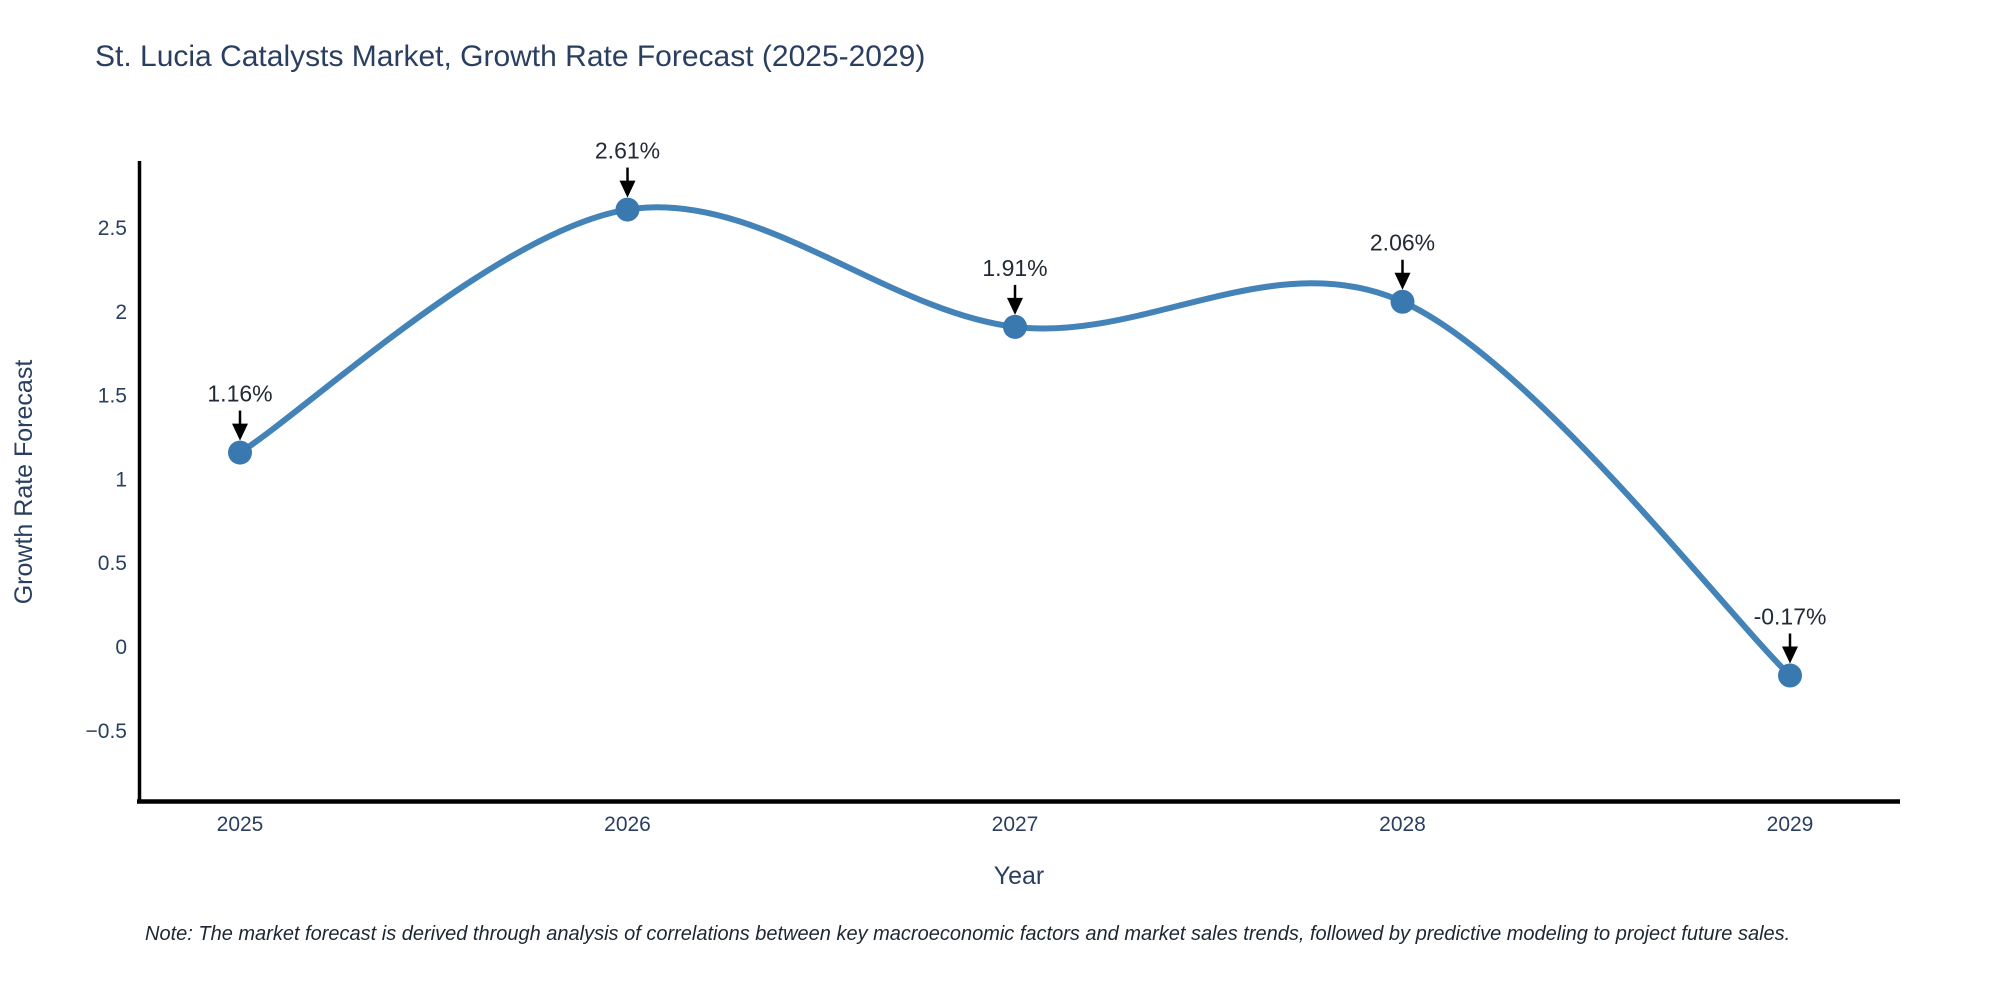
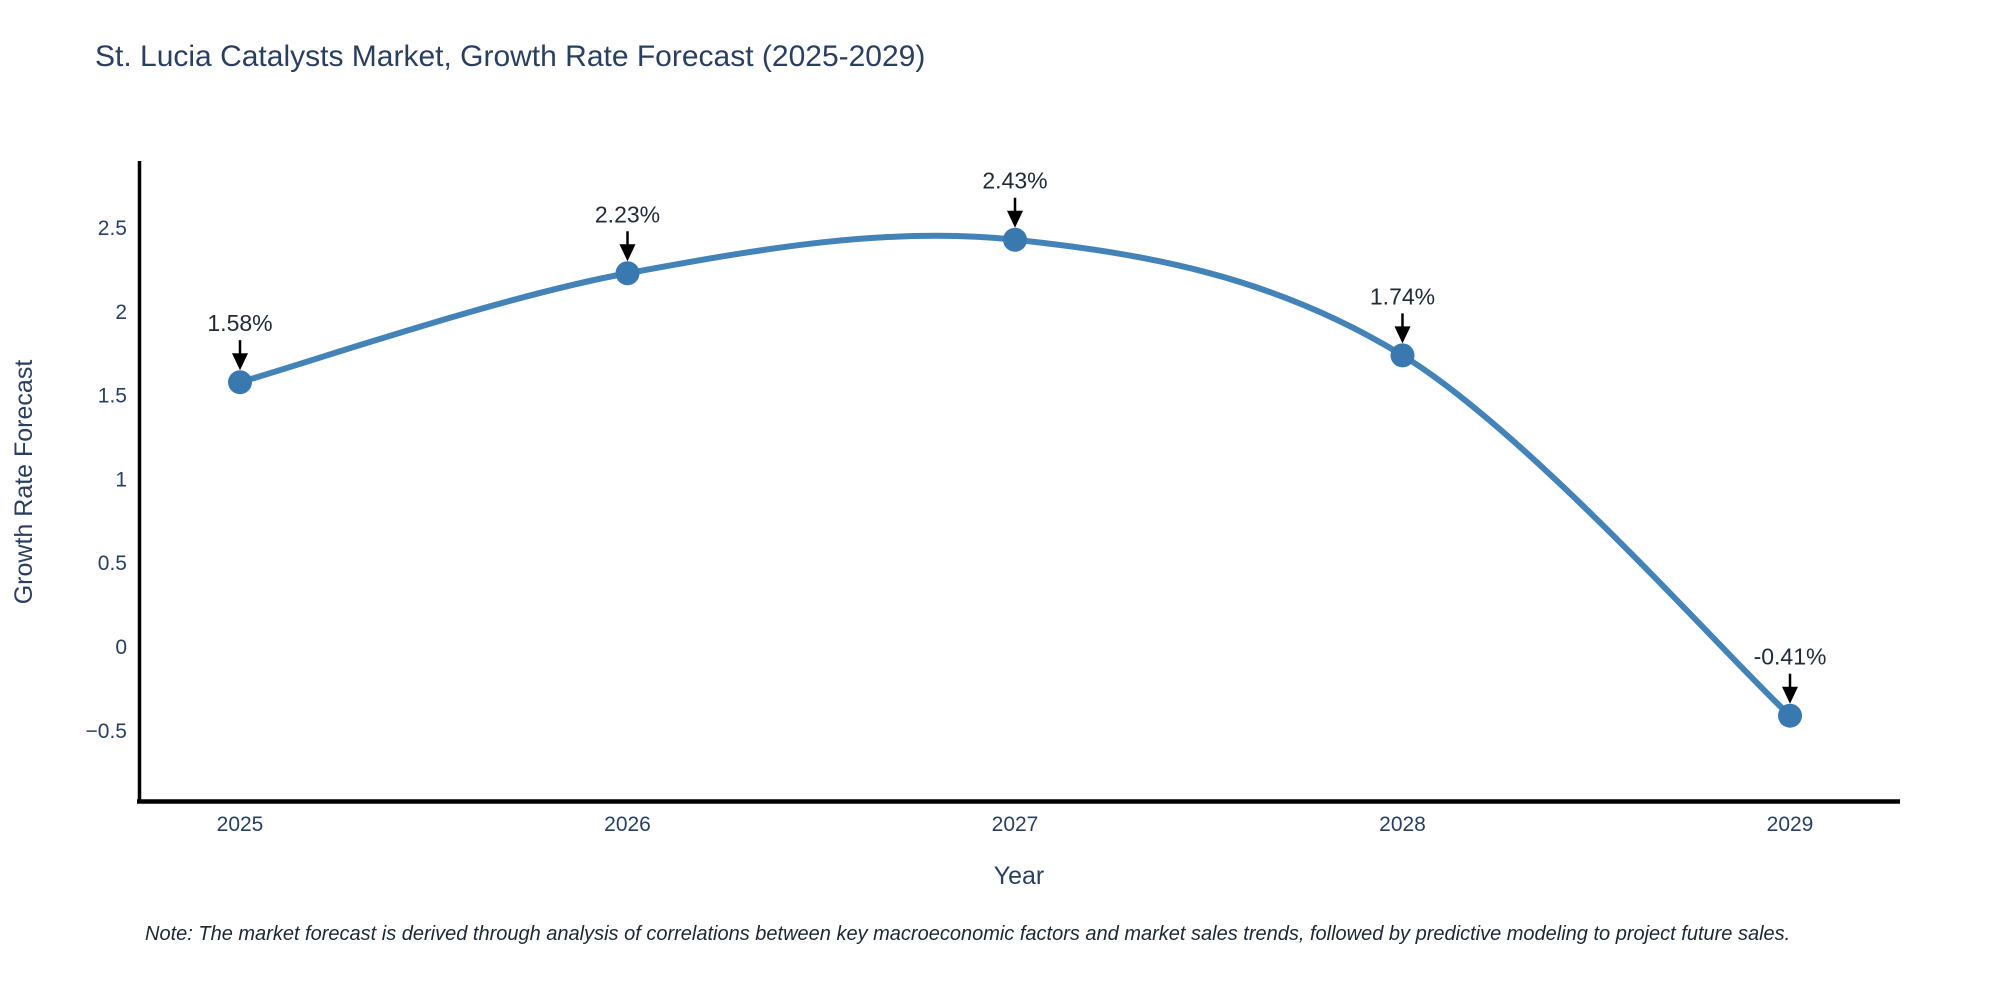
2025: 1.16% -> 1.58%
2026: 2.61% -> 2.23%
2027: 1.91% -> 2.43%
2028: 2.06% -> 1.74%
2029: -0.17% -> -0.41%
